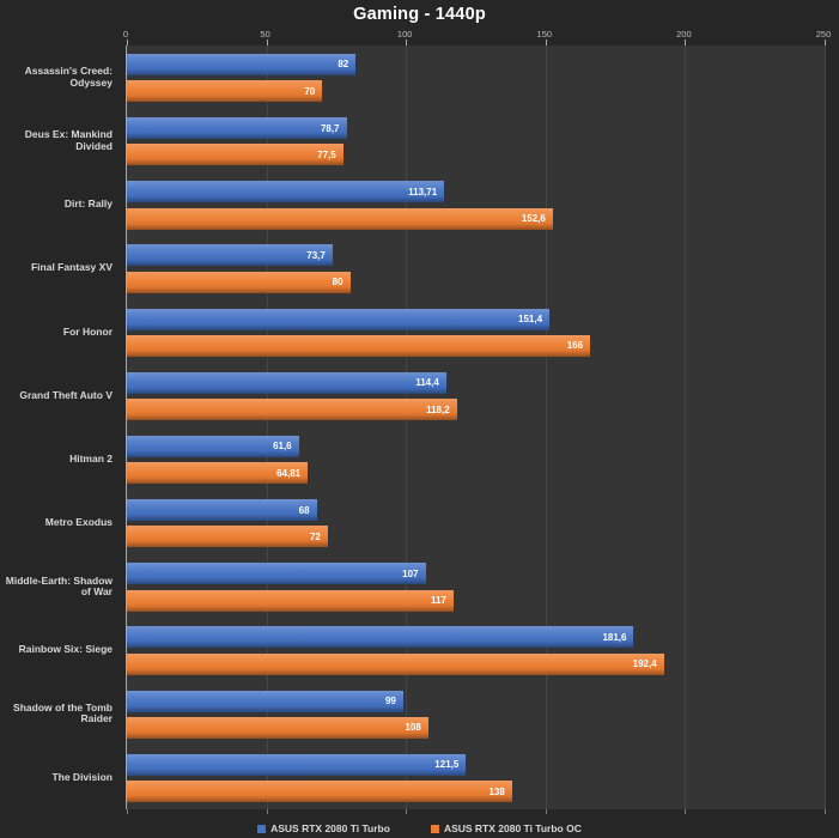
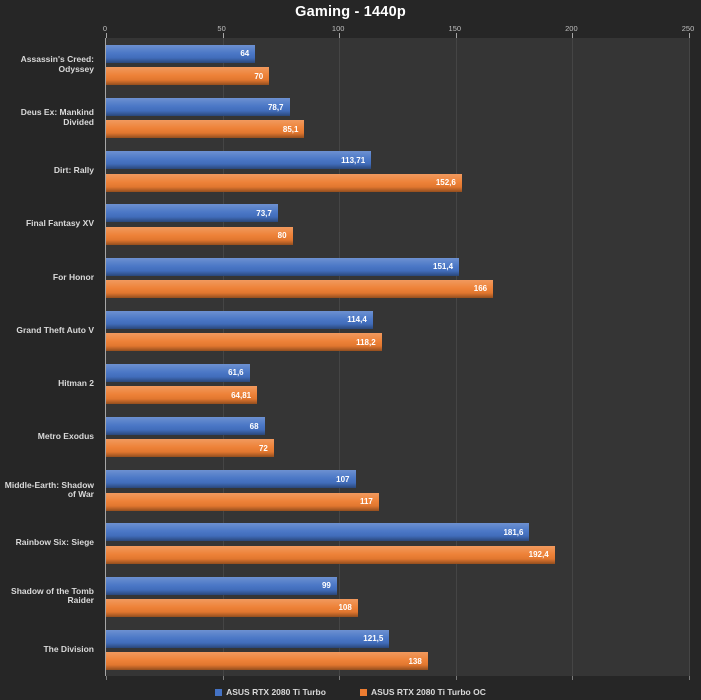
ASUS RTX 2080 Ti Turbo/Assassin's Creed: Odyssey: 82 -> 64
ASUS RTX 2080 Ti Turbo OC/Deus Ex: Mankind Divided: 77,5 -> 85,1
